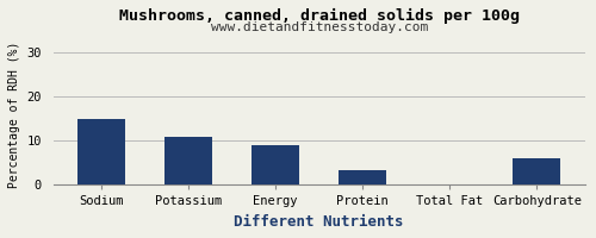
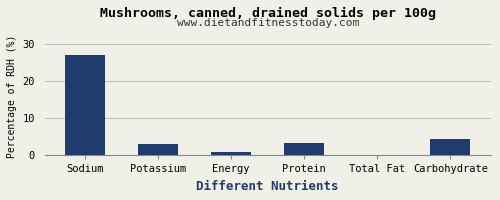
Sodium: 15.0 -> 27.0
Potassium: 11.0 -> 3.2
Energy: 9.0 -> 1.0
Carbohydrate: 6.0 -> 4.5
